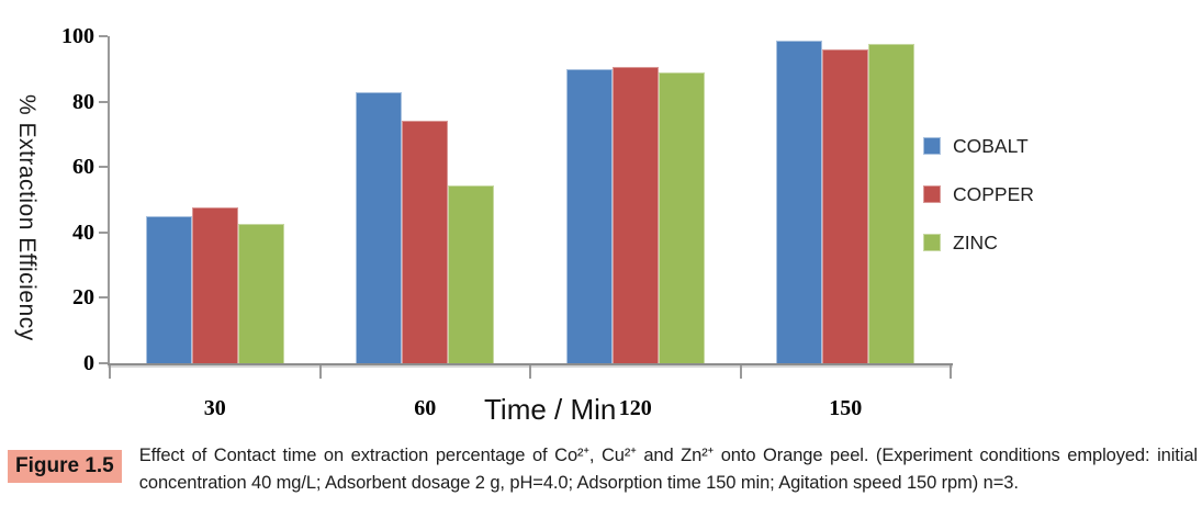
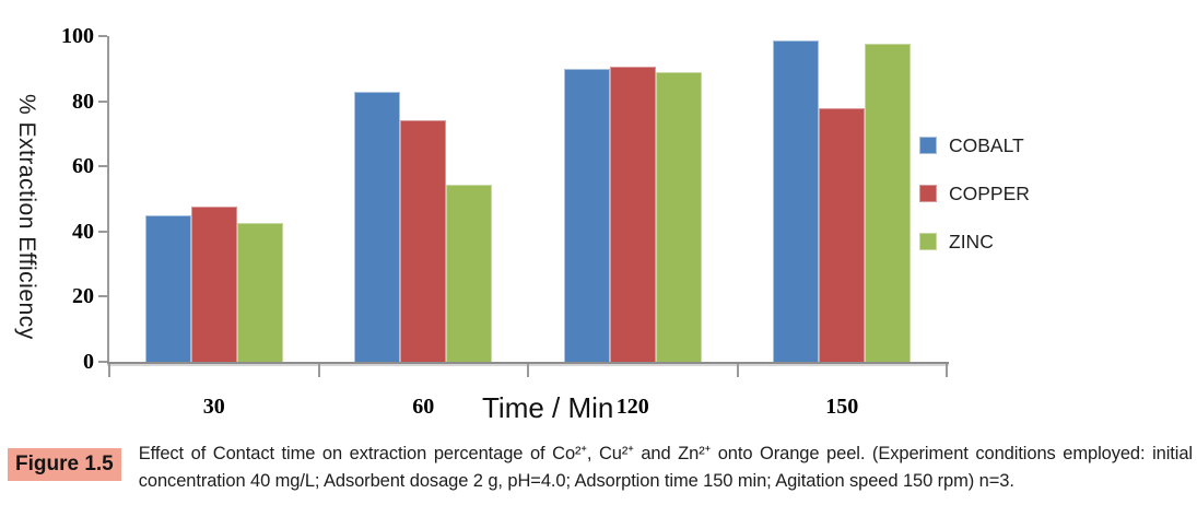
COPPER/150: 96 -> 78
